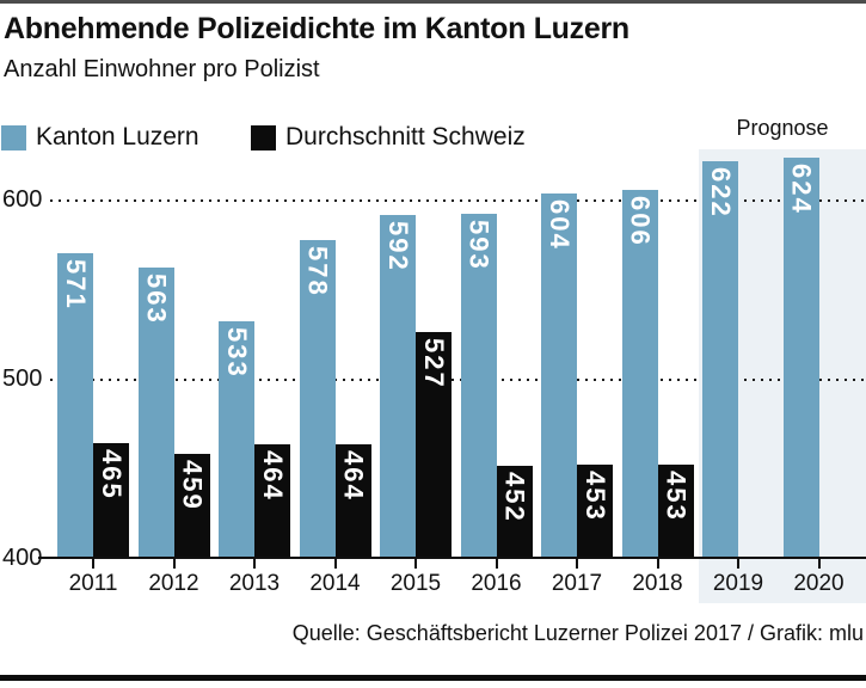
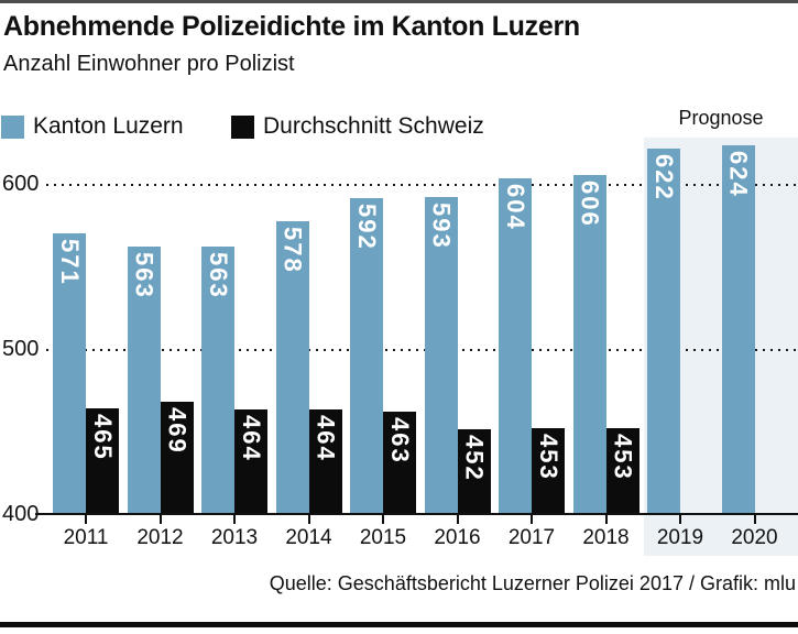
Durchschnitt Schweiz/2012: 459 -> 469
Kanton Luzern/2013: 533 -> 563
Durchschnitt Schweiz/2015: 527 -> 463
